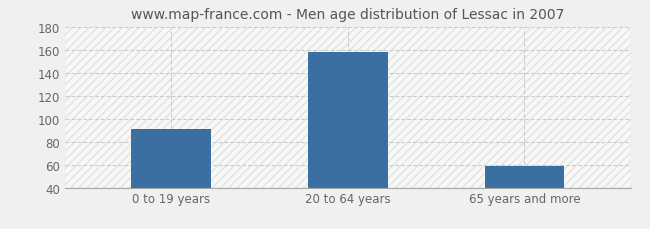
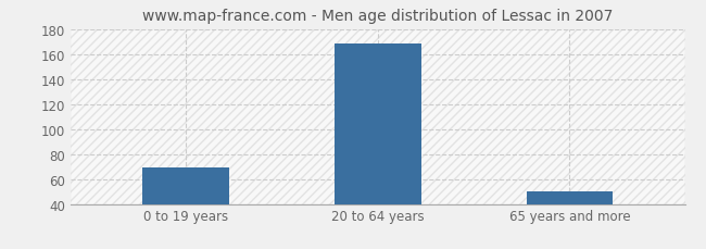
0 to 19 years: 91 -> 69
20 to 64 years: 158 -> 168
65 years and more: 59 -> 50
